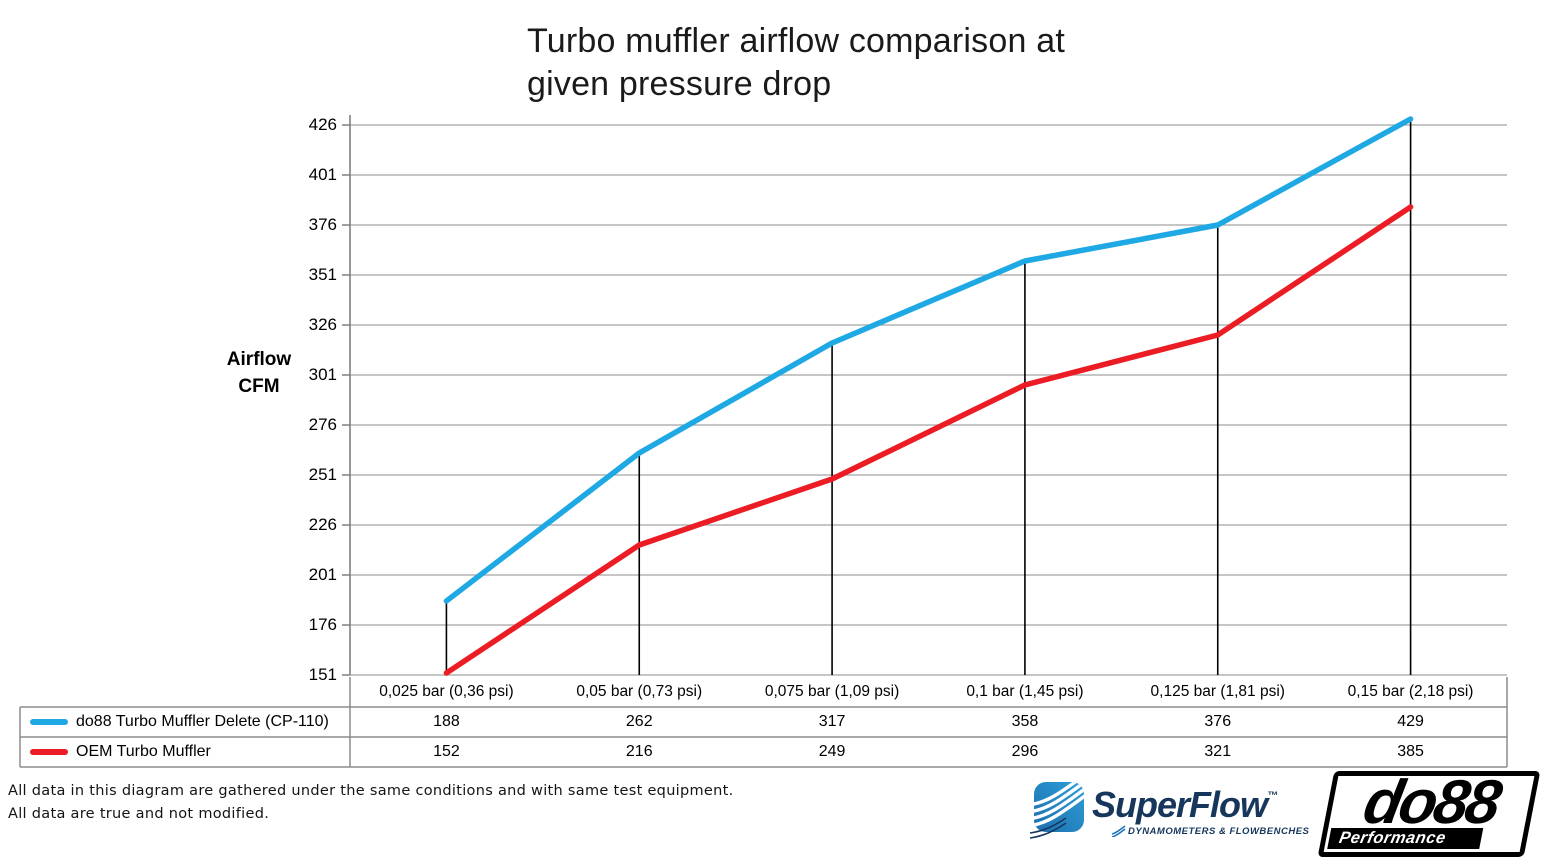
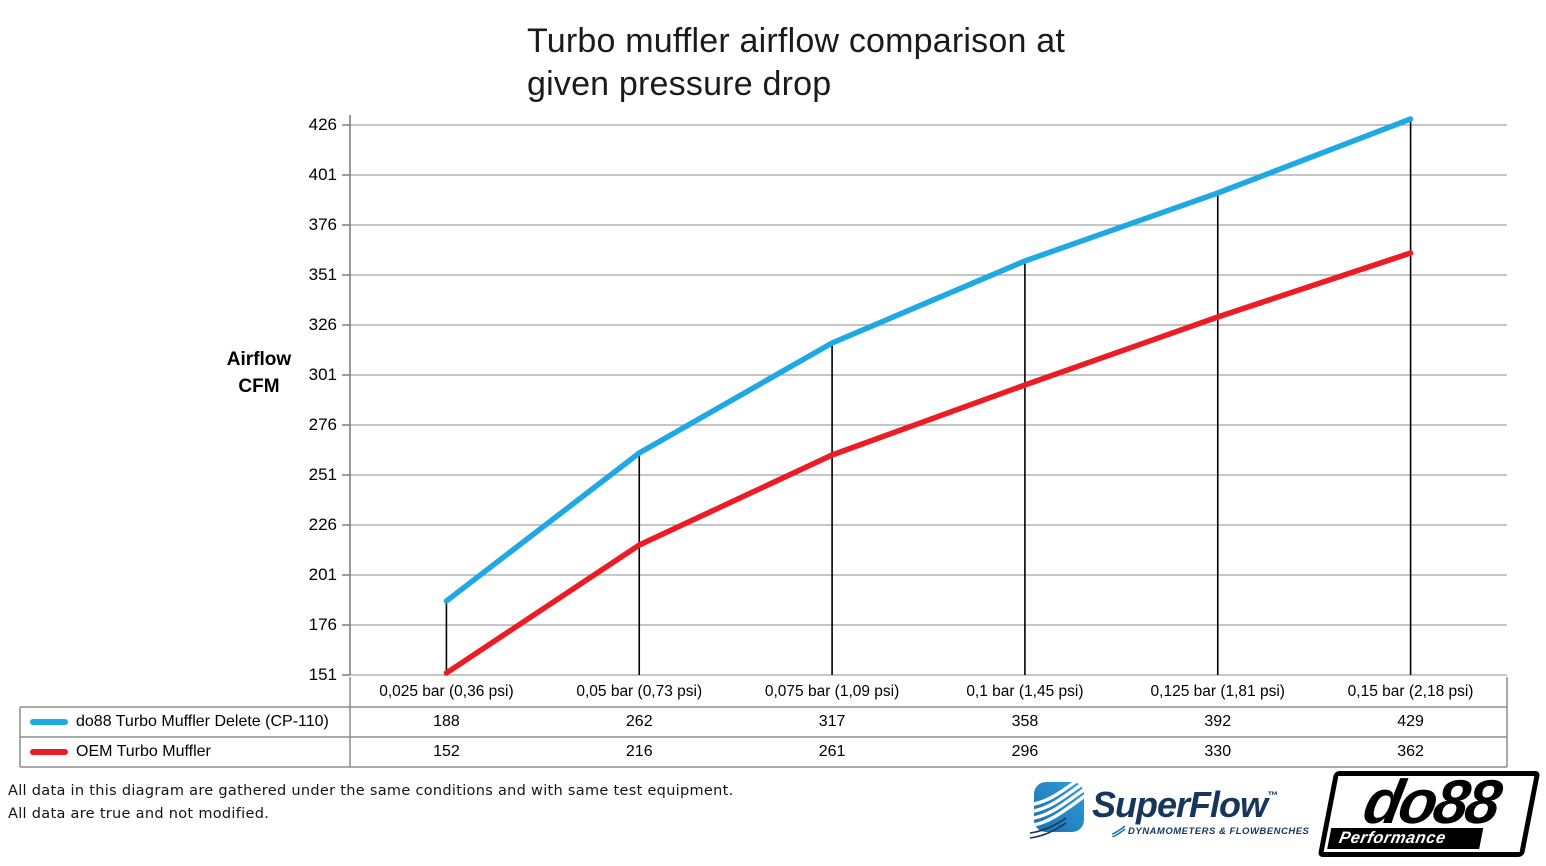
OEM Turbo Muffler/0,075 bar (1,09 psi): 249 -> 261
do88 Turbo Muffler Delete (CP-110)/0,125 bar (1,81 psi): 376 -> 392
OEM Turbo Muffler/0,125 bar (1,81 psi): 321 -> 330
OEM Turbo Muffler/0,15 bar (2,18 psi): 385 -> 362
